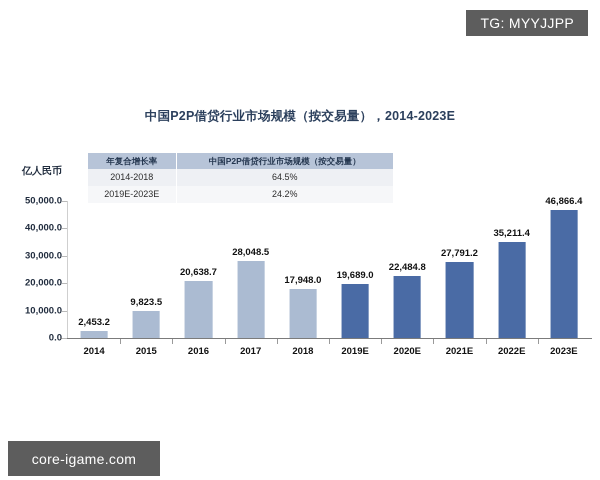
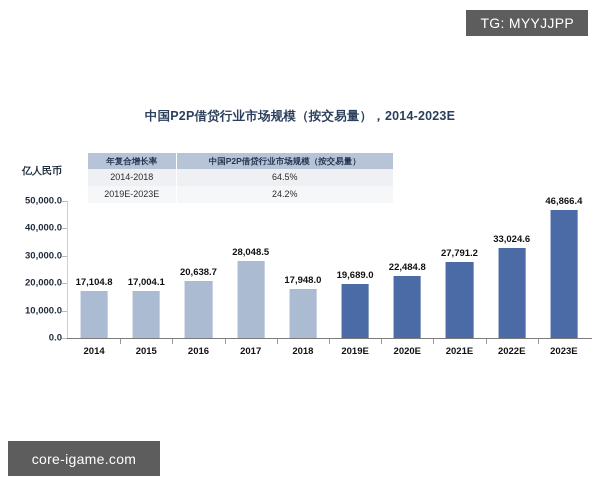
2014: 2,453.2 -> 17,104.8
2015: 9,823.5 -> 17,004.1
2022E: 35,211.4 -> 33,024.6
